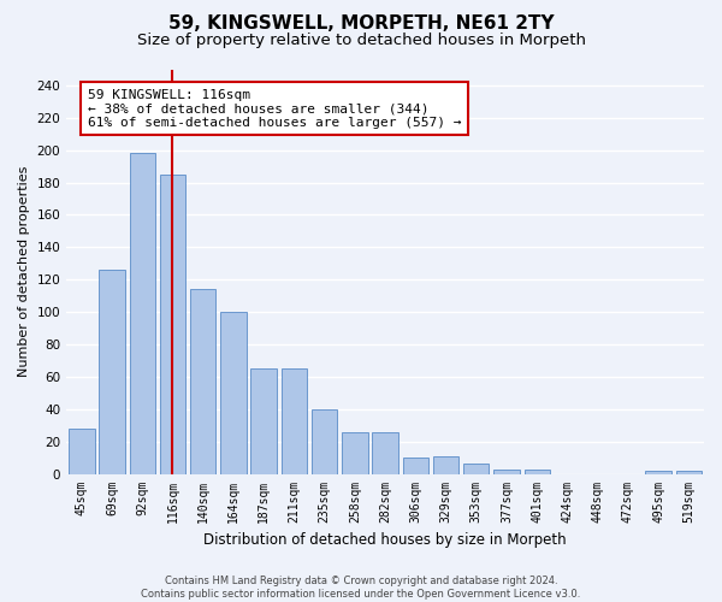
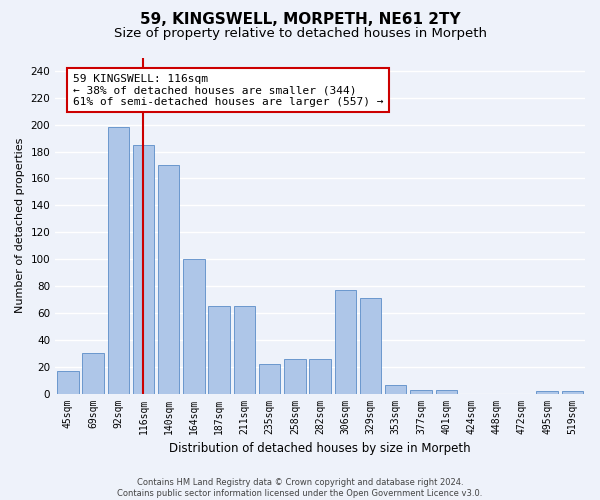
45sqm: 28 -> 17
69sqm: 126 -> 30
140sqm: 114 -> 170
235sqm: 40 -> 22
306sqm: 10 -> 77
329sqm: 11 -> 71
